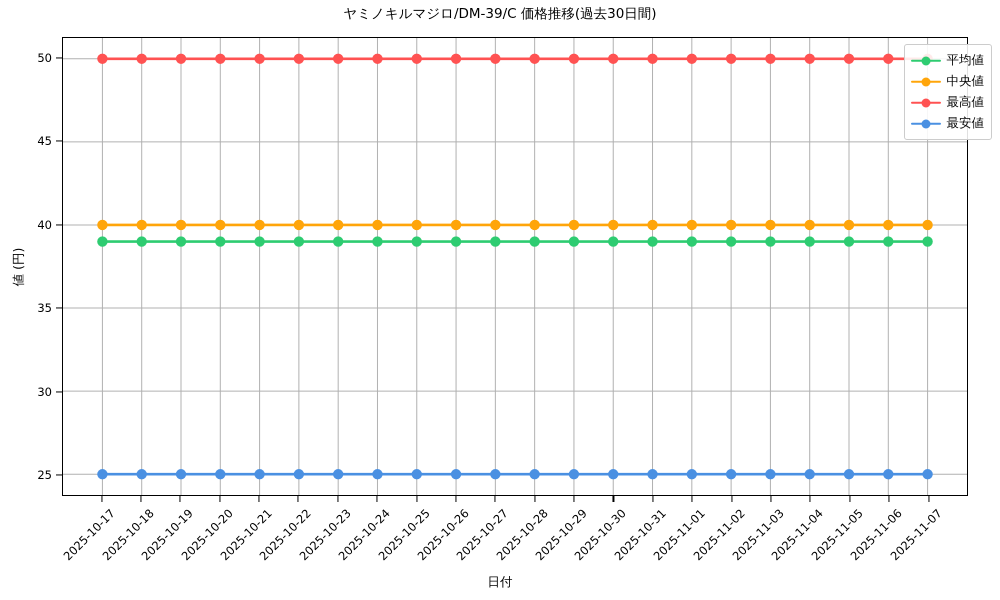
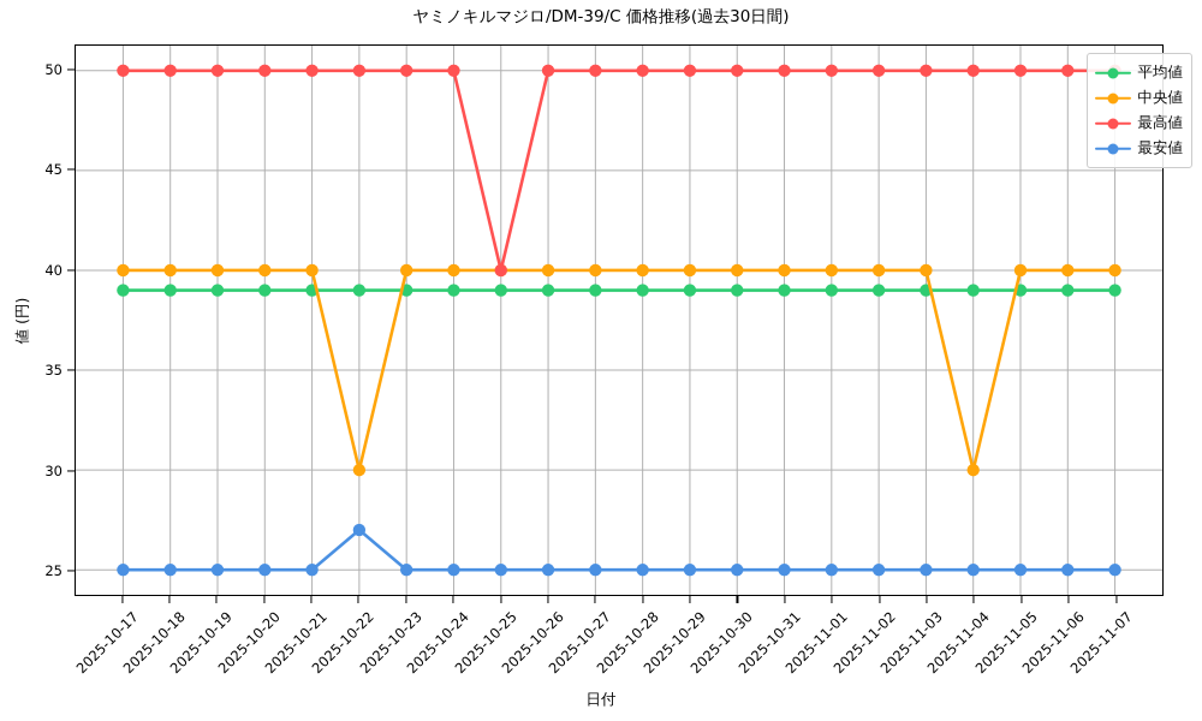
中央値/2025-10-22: 40 -> 30
最安値/2025-10-22: 25 -> 27
最高値/2025-10-25: 50 -> 40
中央値/2025-11-04: 40 -> 30
